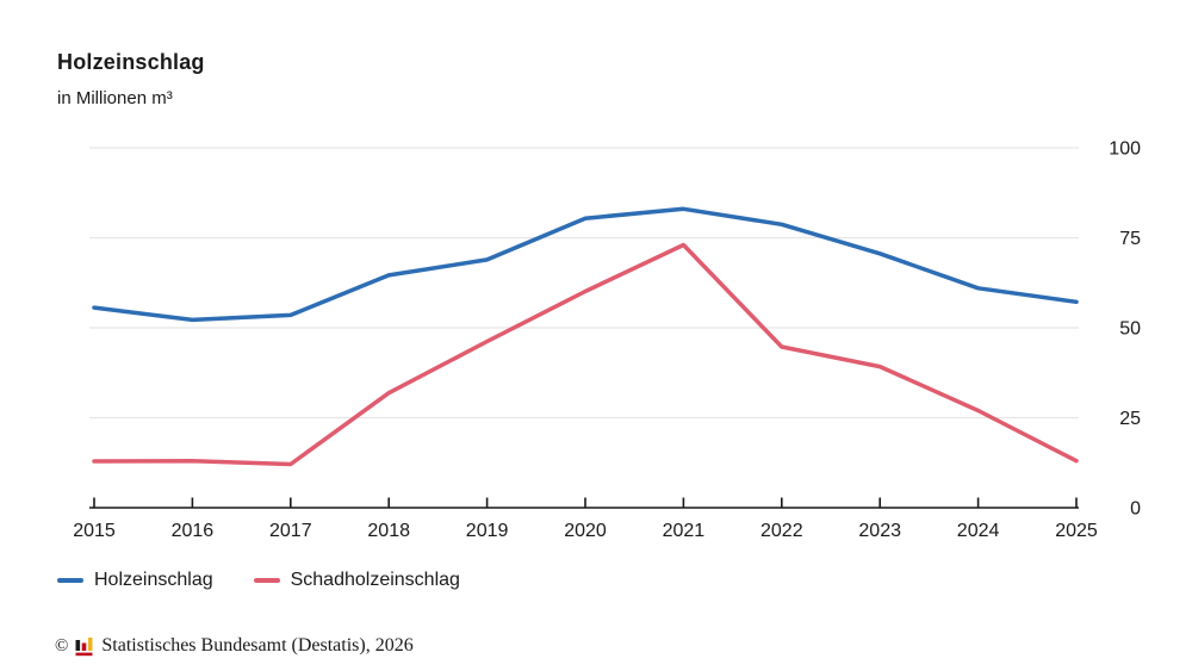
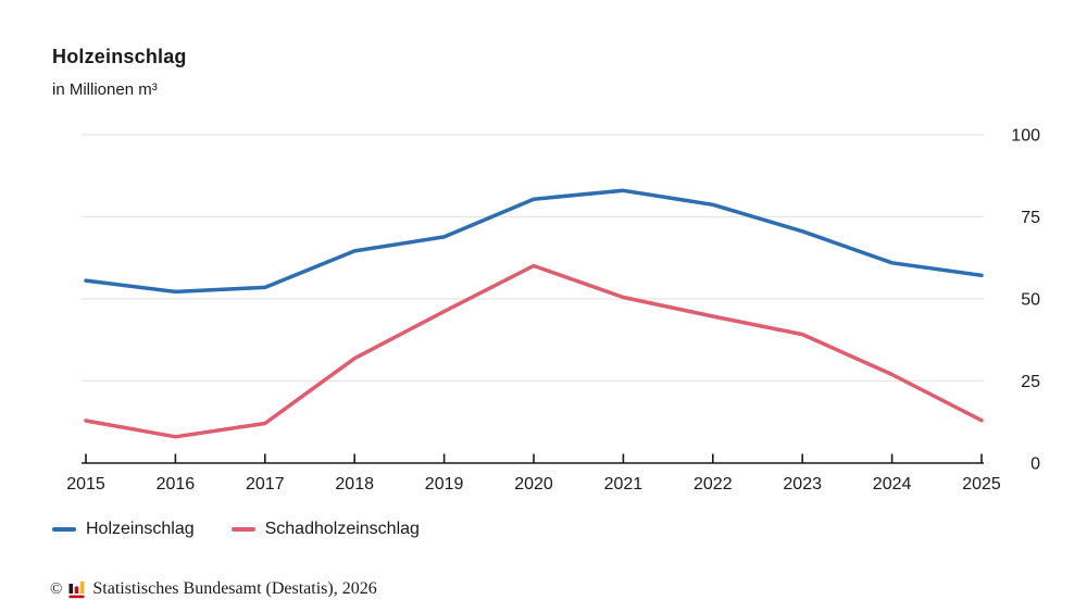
Schadholzeinschlag/2016: 13 -> 8
Schadholzeinschlag/2021: 73 -> 50
